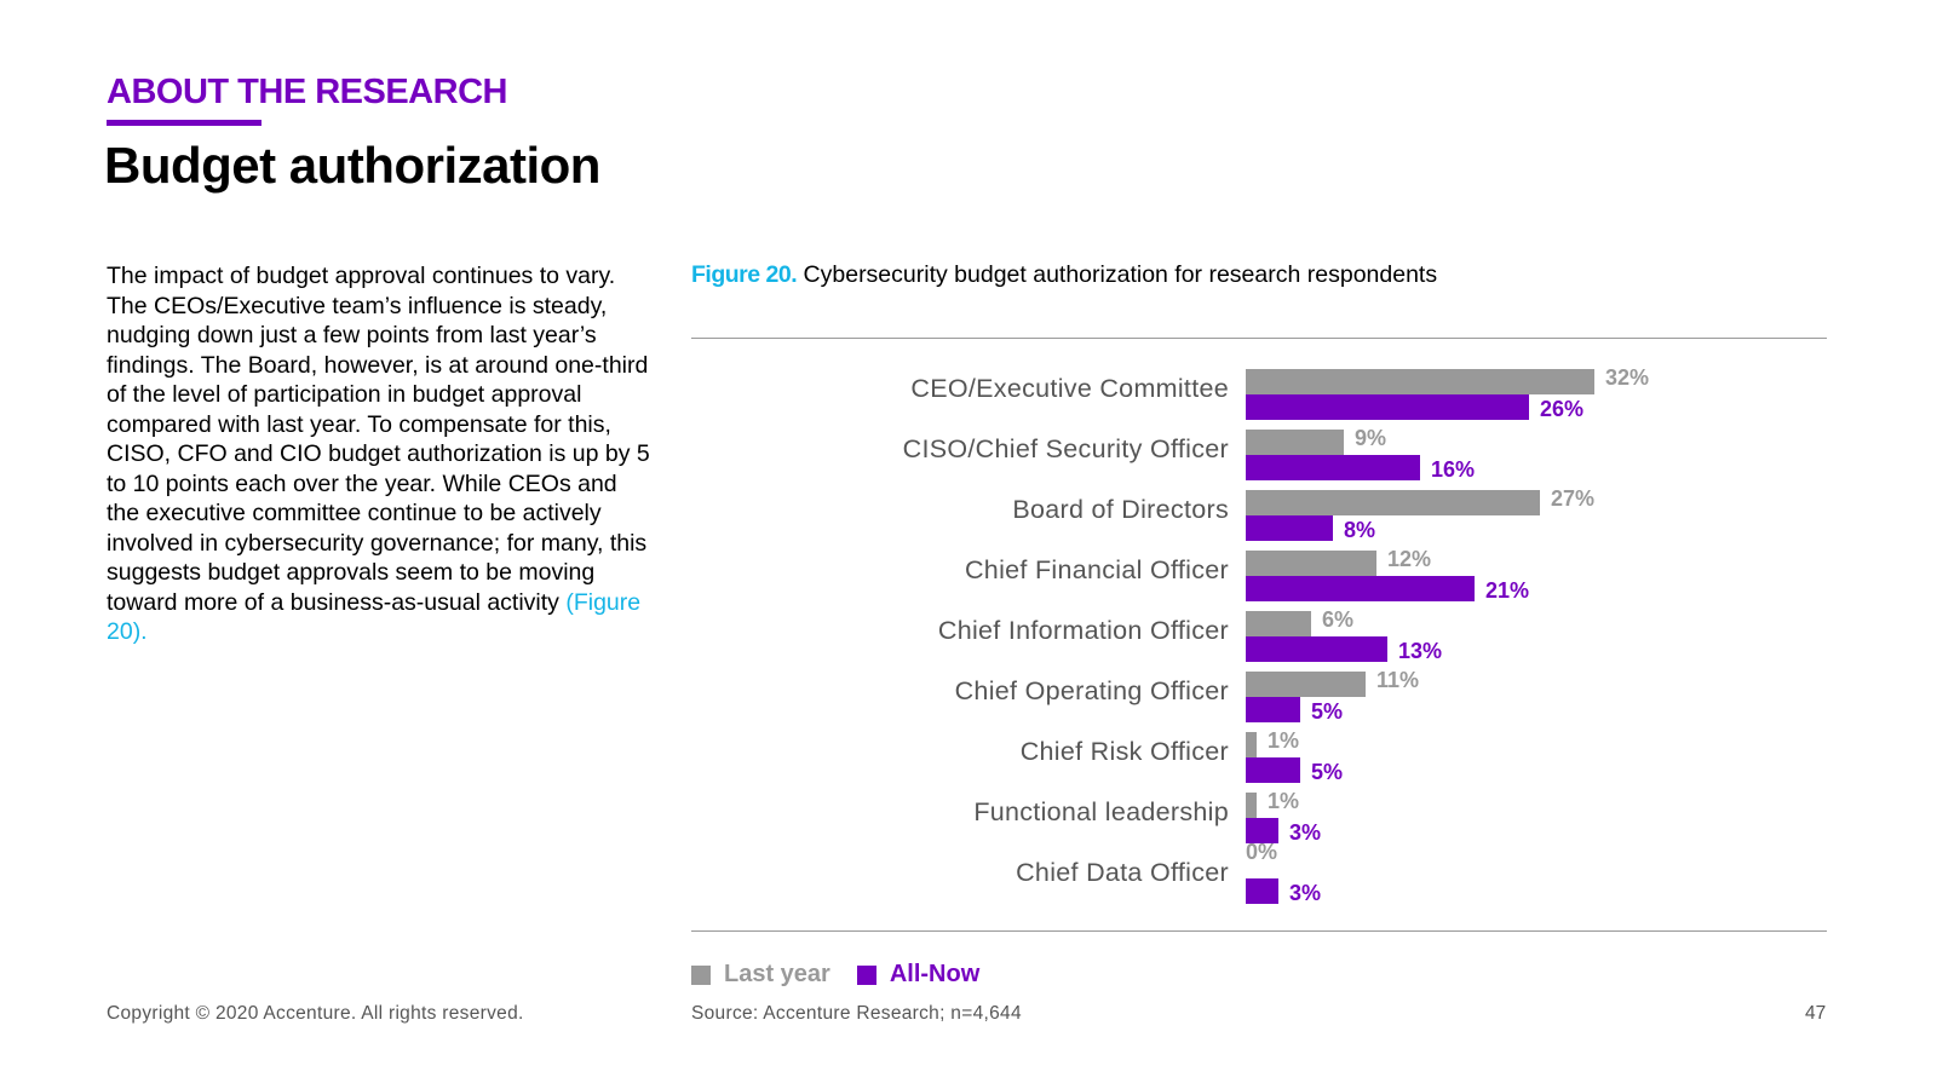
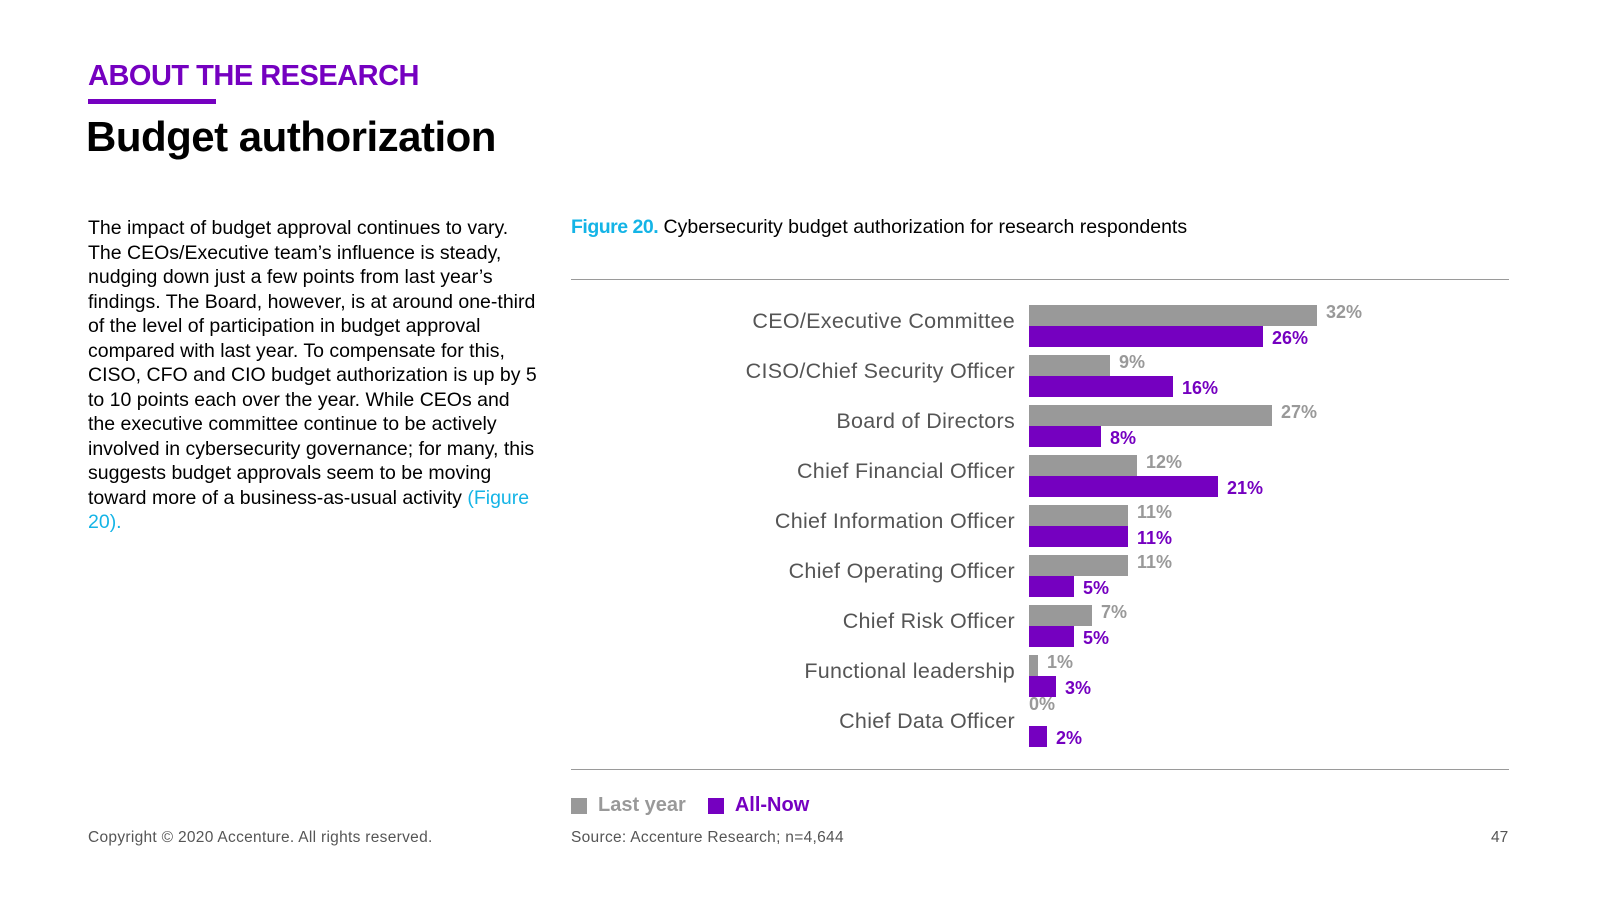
Last year/Chief Information Officer: 6% -> 11%
All-Now/Chief Information Officer: 13% -> 11%
Last year/Chief Risk Officer: 1% -> 7%
All-Now/Chief Data Officer: 3% -> 2%
